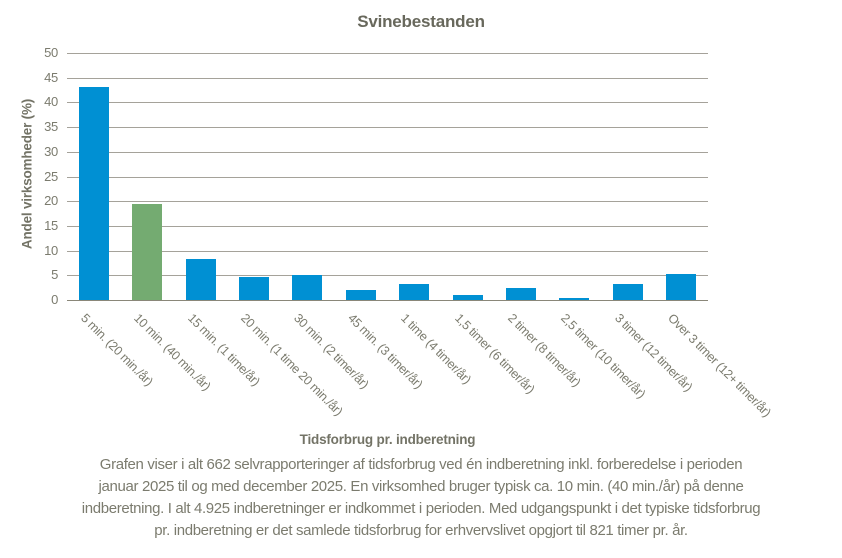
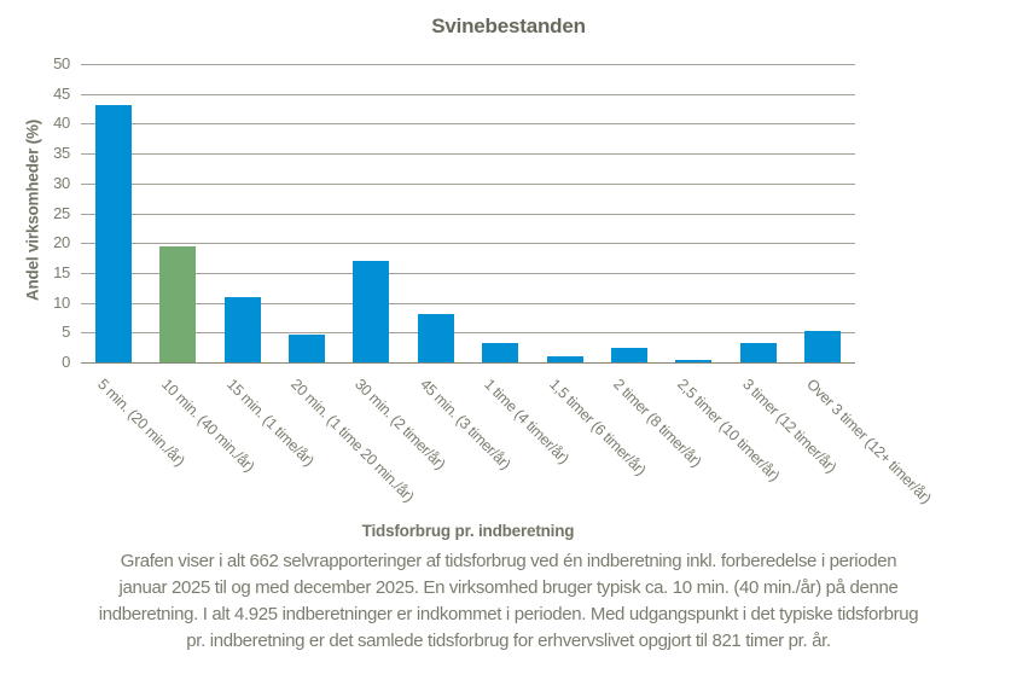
15 min. (1 time/år): 8 -> 11
30 min. (2 timer/år): 5 -> 17
45 min. (3 timer/år): 2 -> 8
